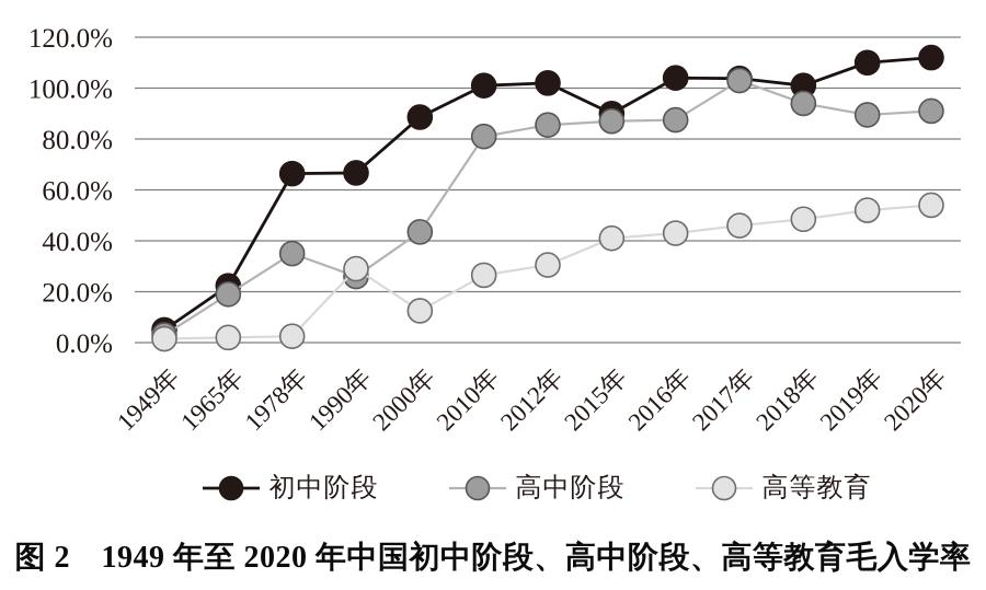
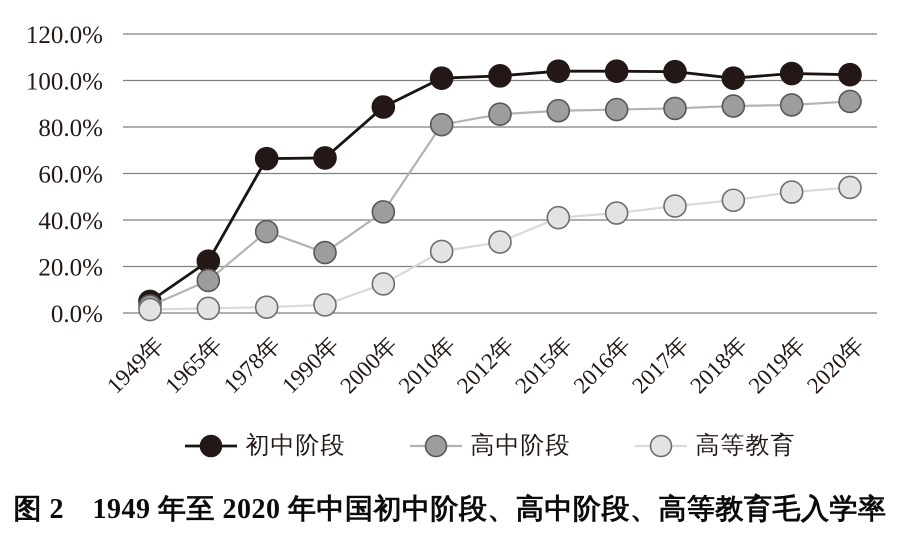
高中阶段/1965年: 19% -> 14%
高等教育/1990年: 29% -> 4%
初中阶段/2015年: 90% -> 104%
高中阶段/2017年: 103% -> 88%
高中阶段/2018年: 94% -> 89%
初中阶段/2019年: 110% -> 103%
初中阶段/2020年: 112% -> 102%
